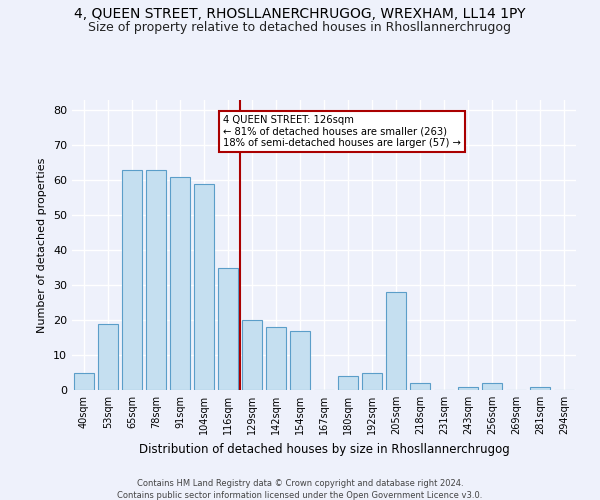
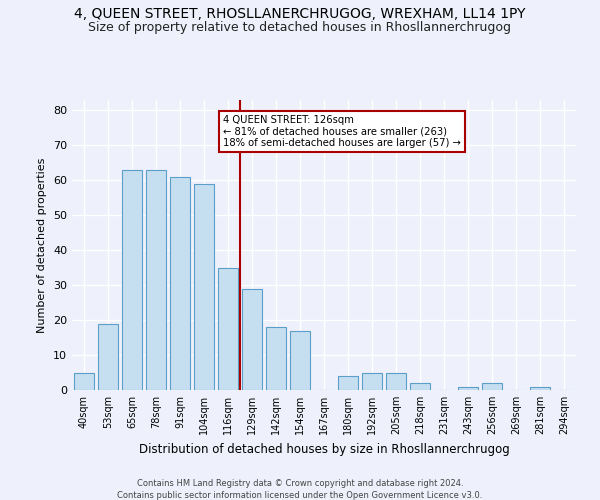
129sqm: 20 -> 29
205sqm: 28 -> 5
